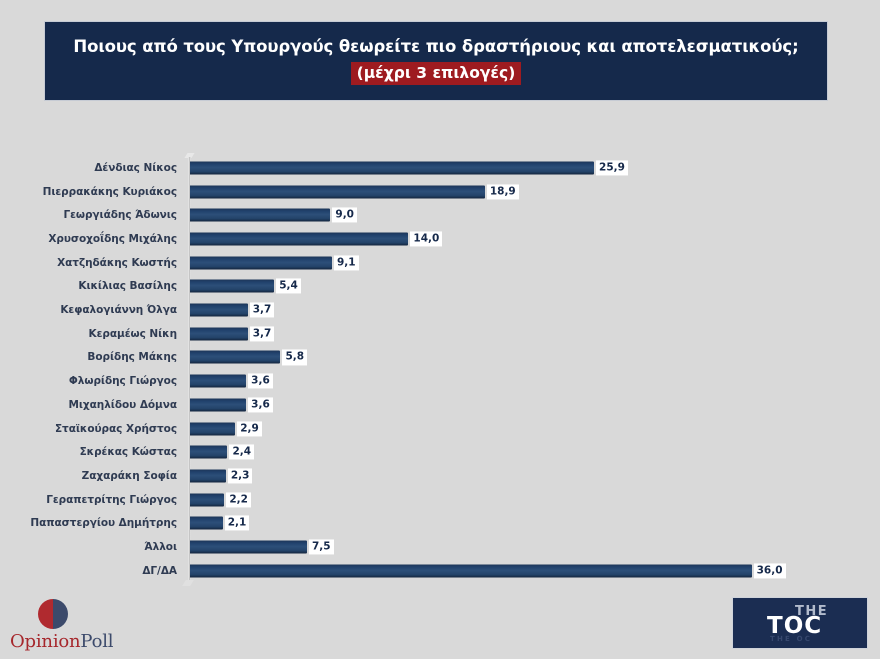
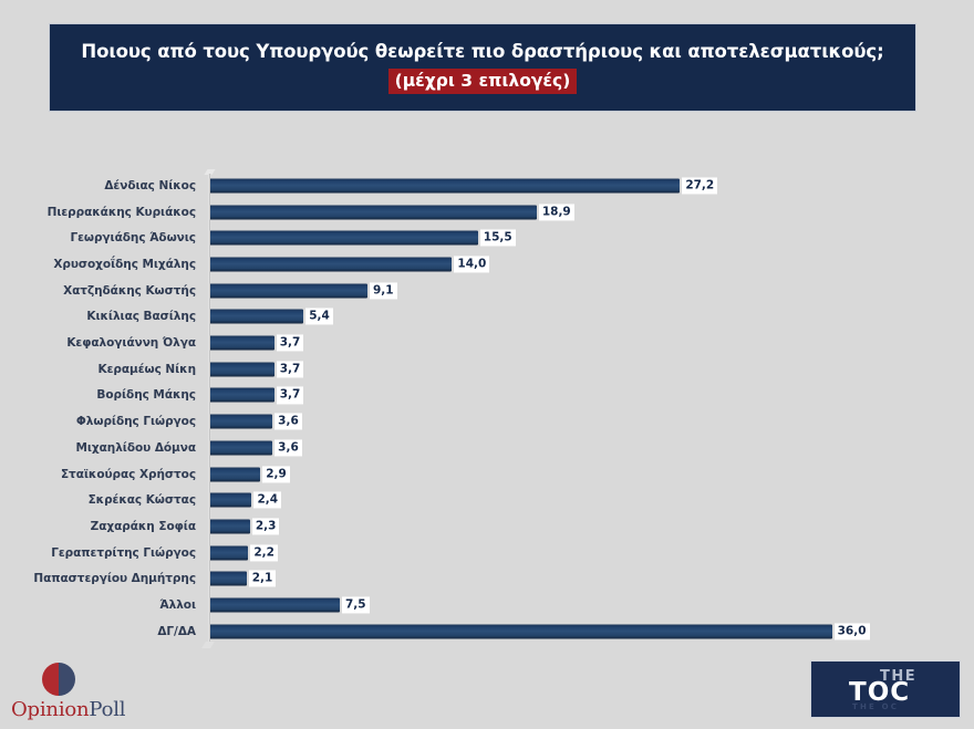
Δένδιας Νίκος: 25,9 -> 27,2
Γεωργιάδης Άδωνις: 9,0 -> 15,5
Βορίδης Μάκης: 5,8 -> 3,7
